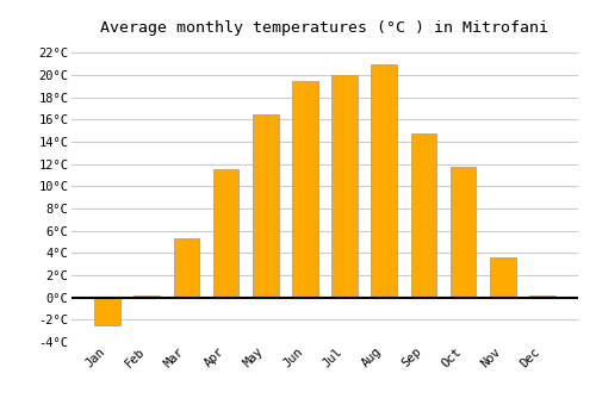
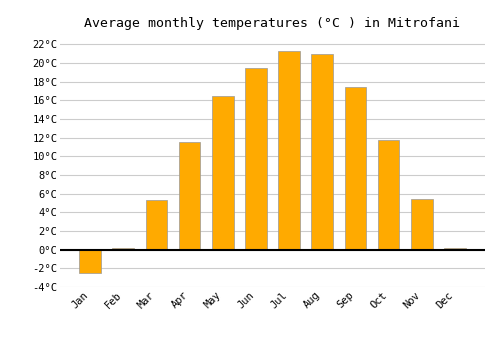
Jul: 20.0°C -> 21.3°C
Sep: 14.8°C -> 17.4°C
Nov: 3.6°C -> 5.4°C
